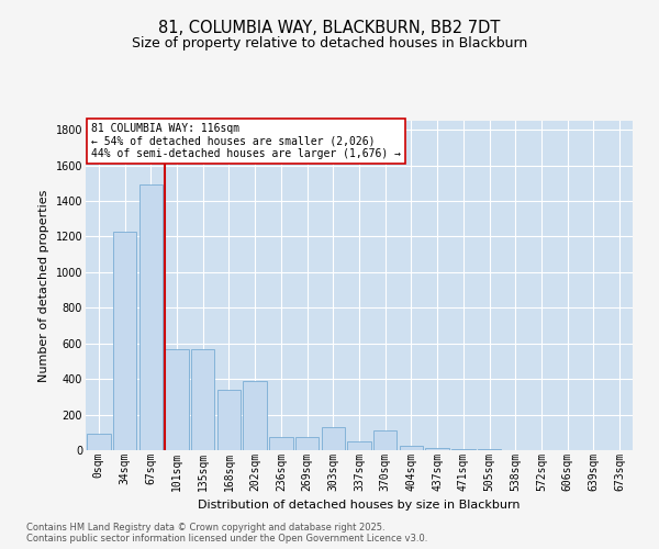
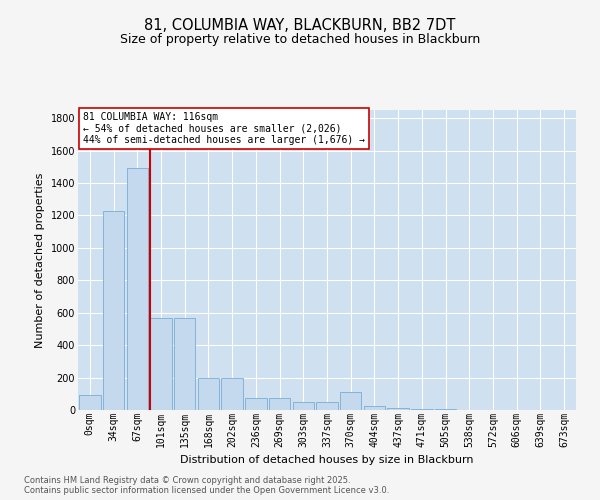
168sqm: 340 -> 200
202sqm: 390 -> 200
303sqm: 130 -> 50
